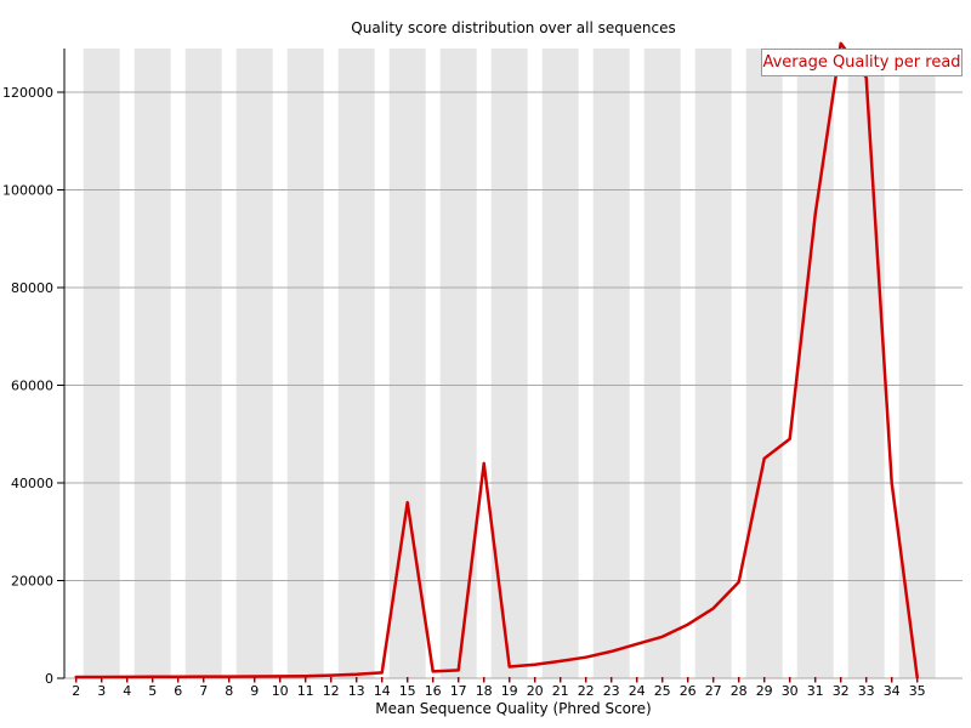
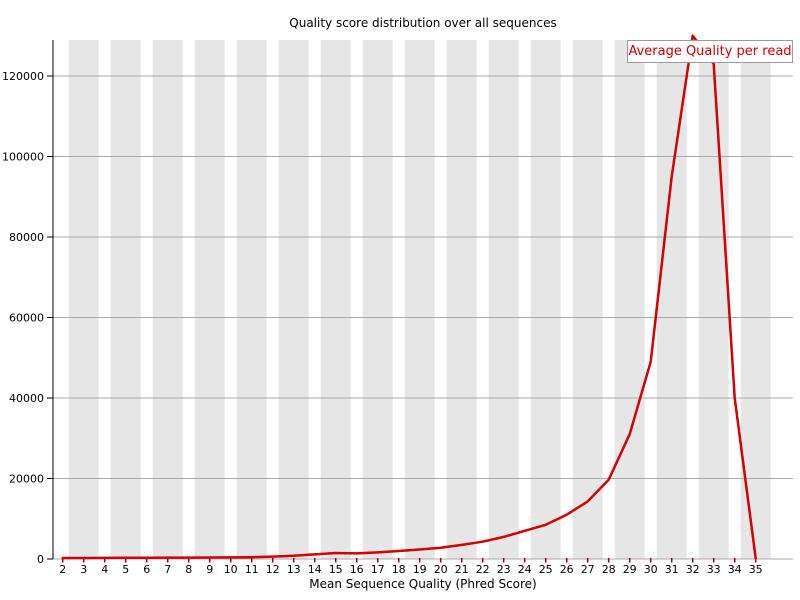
15: 36000 -> 2000
18: 44000 -> 2000
29: 45000 -> 31000
